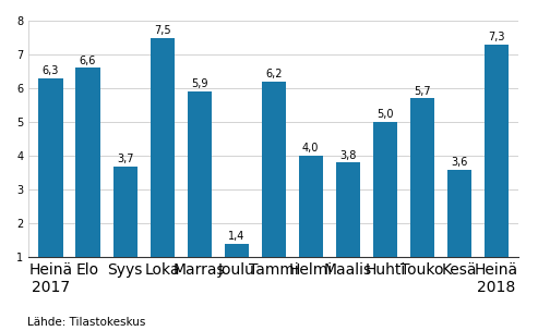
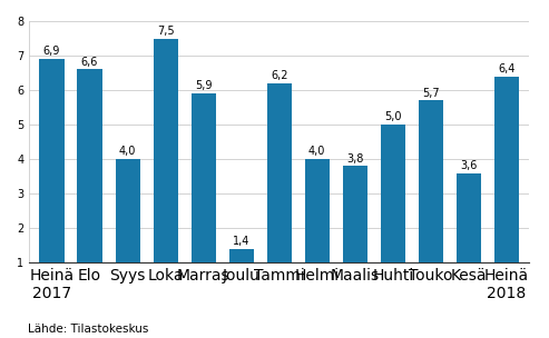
Heinä 2017: 6,3 -> 6,9
Syys: 3,7 -> 4,0
Heinä 2018: 7,3 -> 6,4
